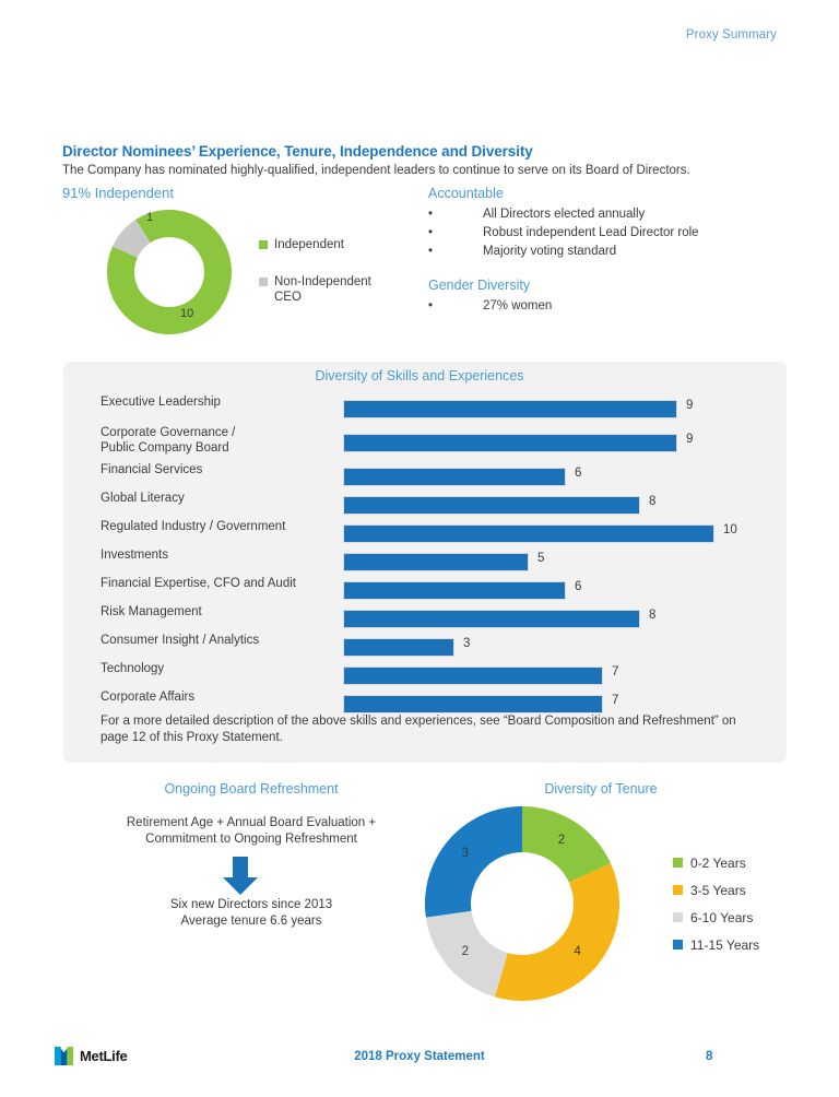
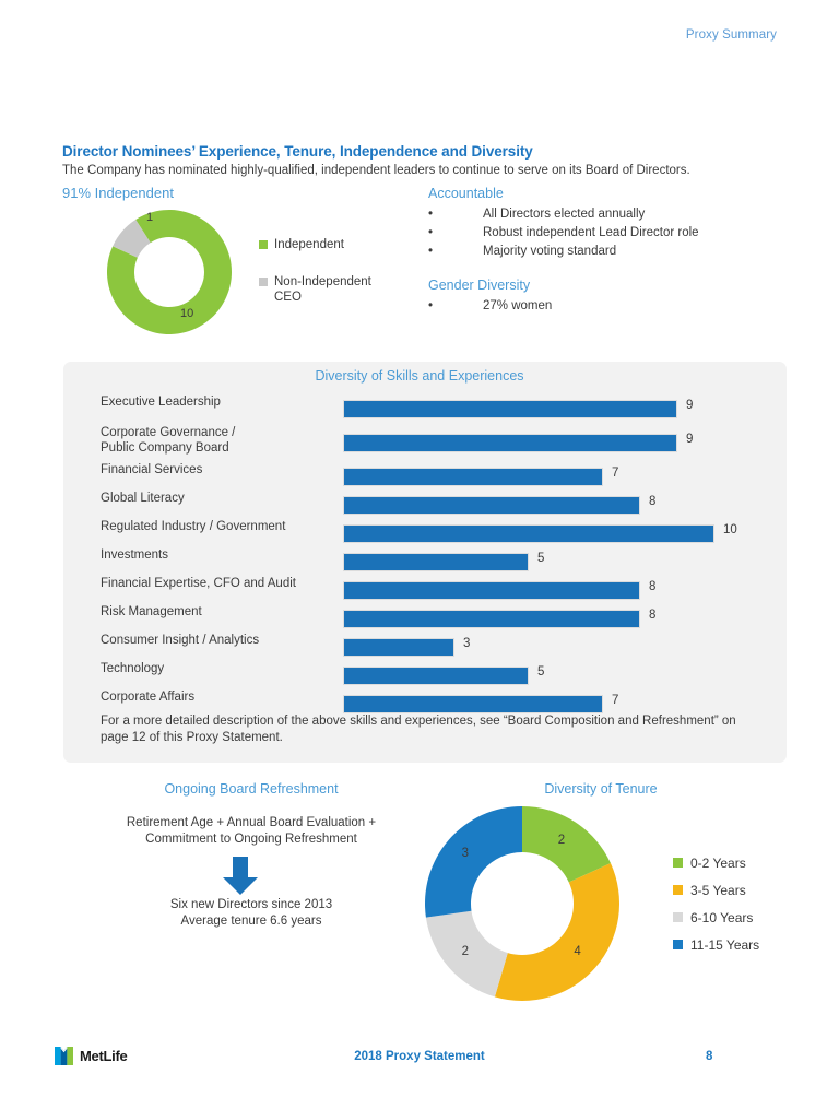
Diversity of Skills and Experiences/Financial Services: 6 -> 7
Diversity of Skills and Experiences/Financial Expertise, CFO and Audit: 6 -> 8
Diversity of Skills and Experiences/Technology: 7 -> 5
